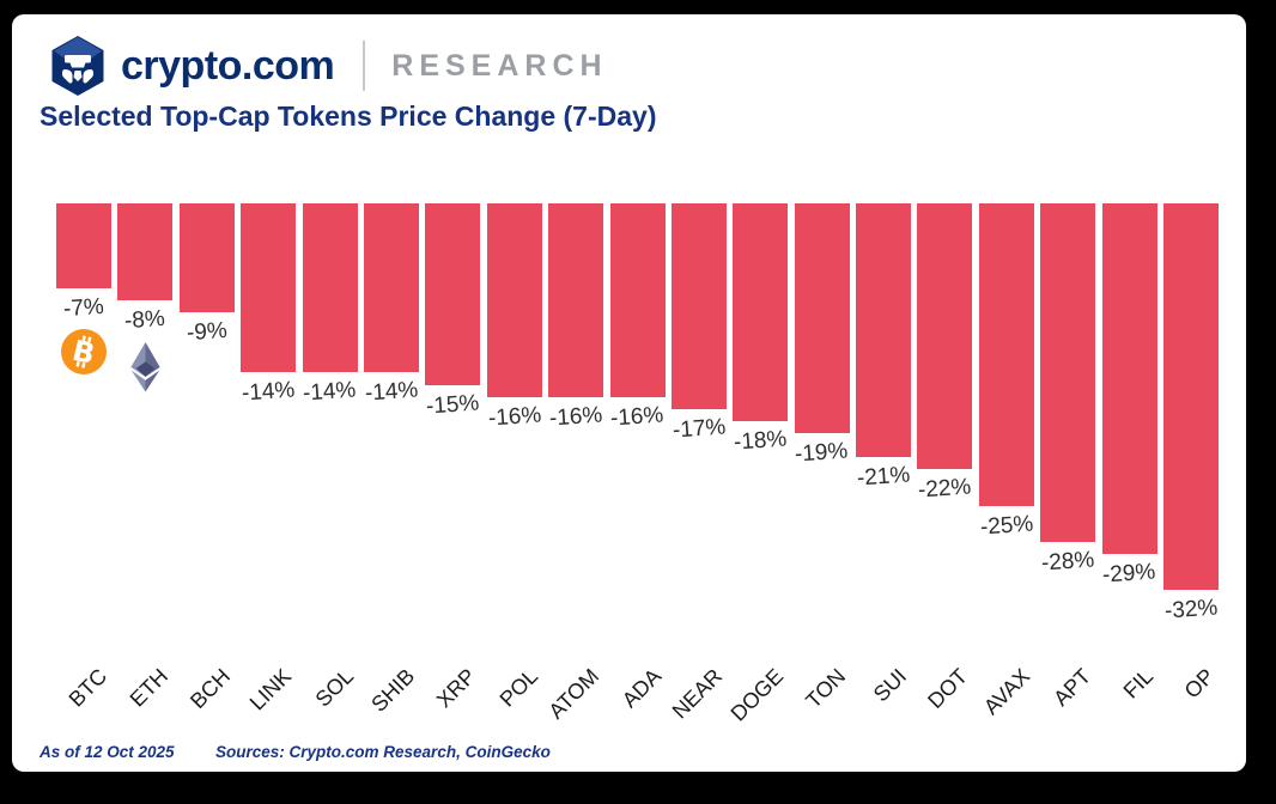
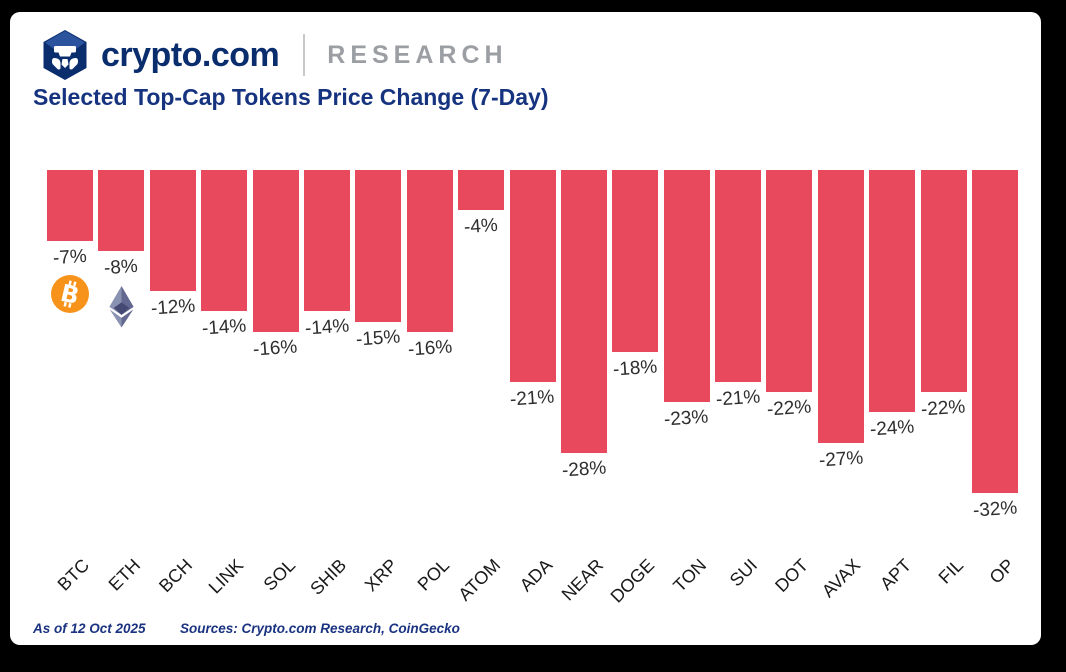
BCH: -9% -> -12%
SOL: -14% -> -16%
ATOM: -16% -> -4%
ADA: -16% -> -21%
NEAR: -17% -> -28%
TON: -19% -> -23%
AVAX: -25% -> -27%
APT: -28% -> -24%
FIL: -29% -> -22%
